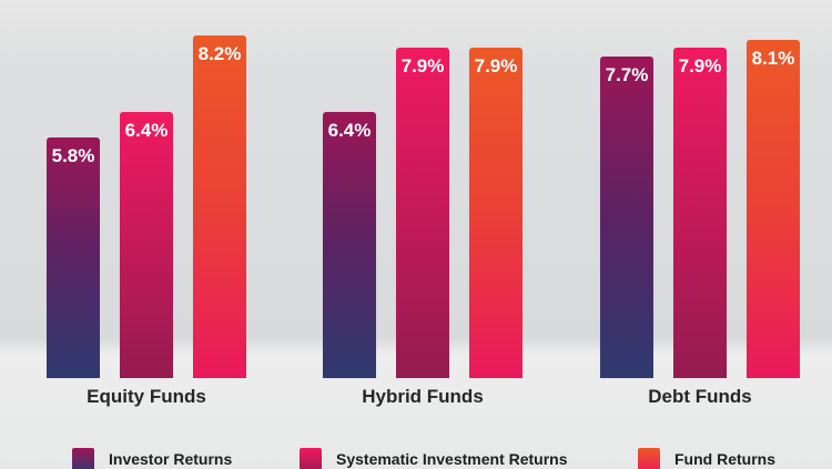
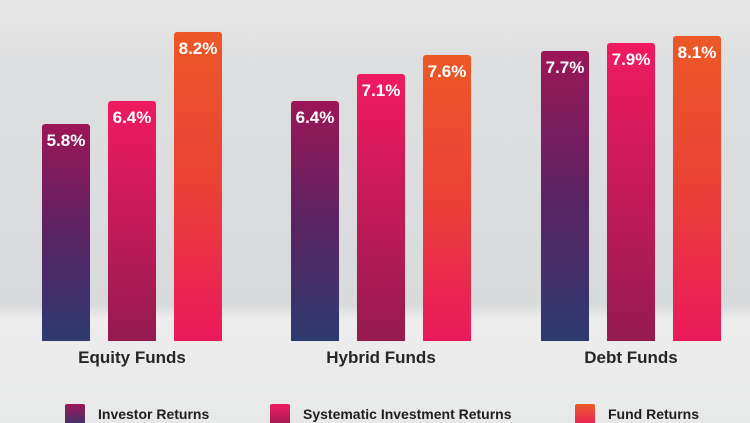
Systematic Investment Returns/Hybrid Funds: 7.9% -> 7.1%
Fund Returns/Hybrid Funds: 7.9% -> 7.6%
